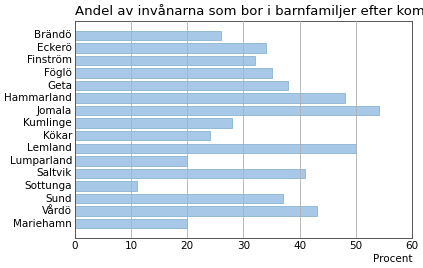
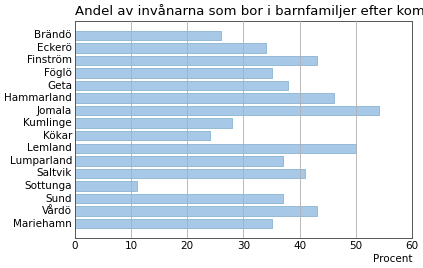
Finström: 32 -> 43
Hammarland: 48 -> 46
Lumparland: 20 -> 37
Mariehamn: 20 -> 35
